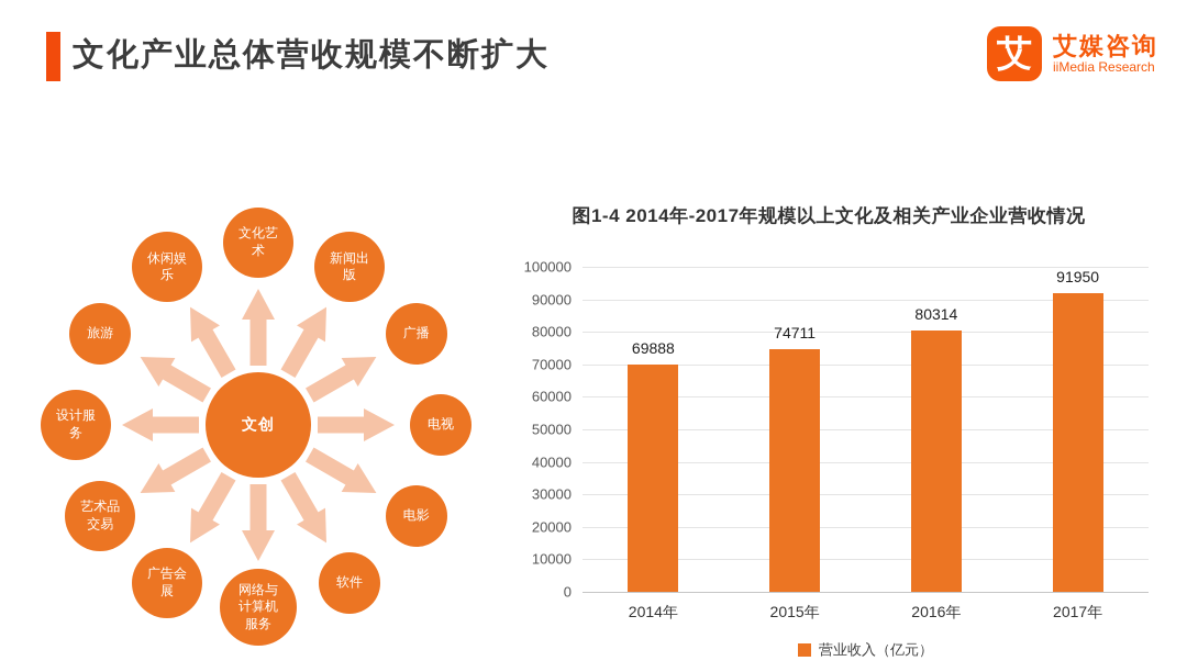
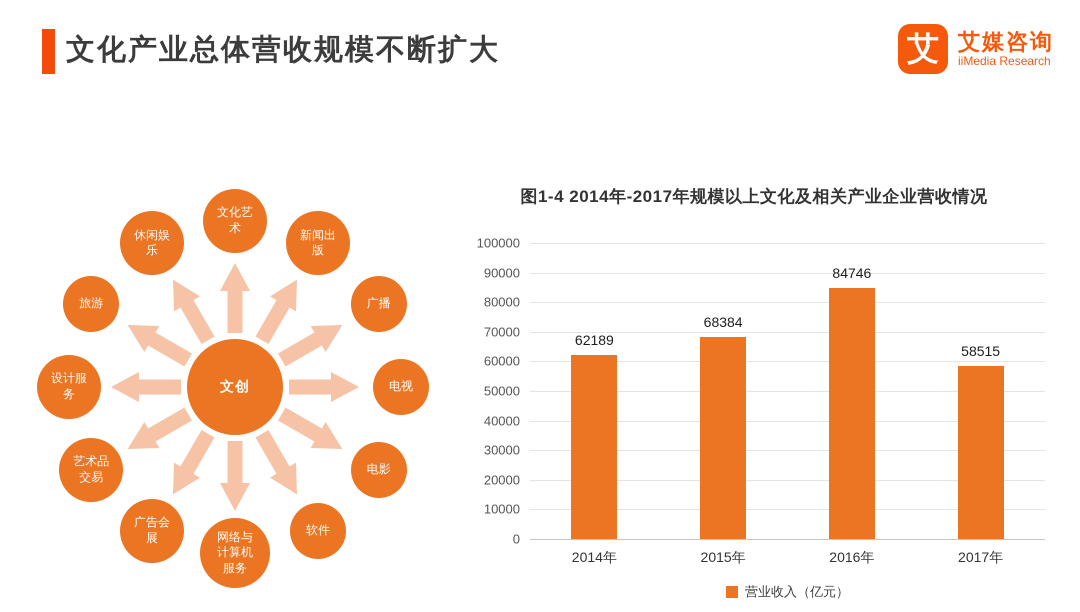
2014年: 69888 -> 62189
2015年: 74711 -> 68384
2016年: 80314 -> 84746
2017年: 91950 -> 58515
